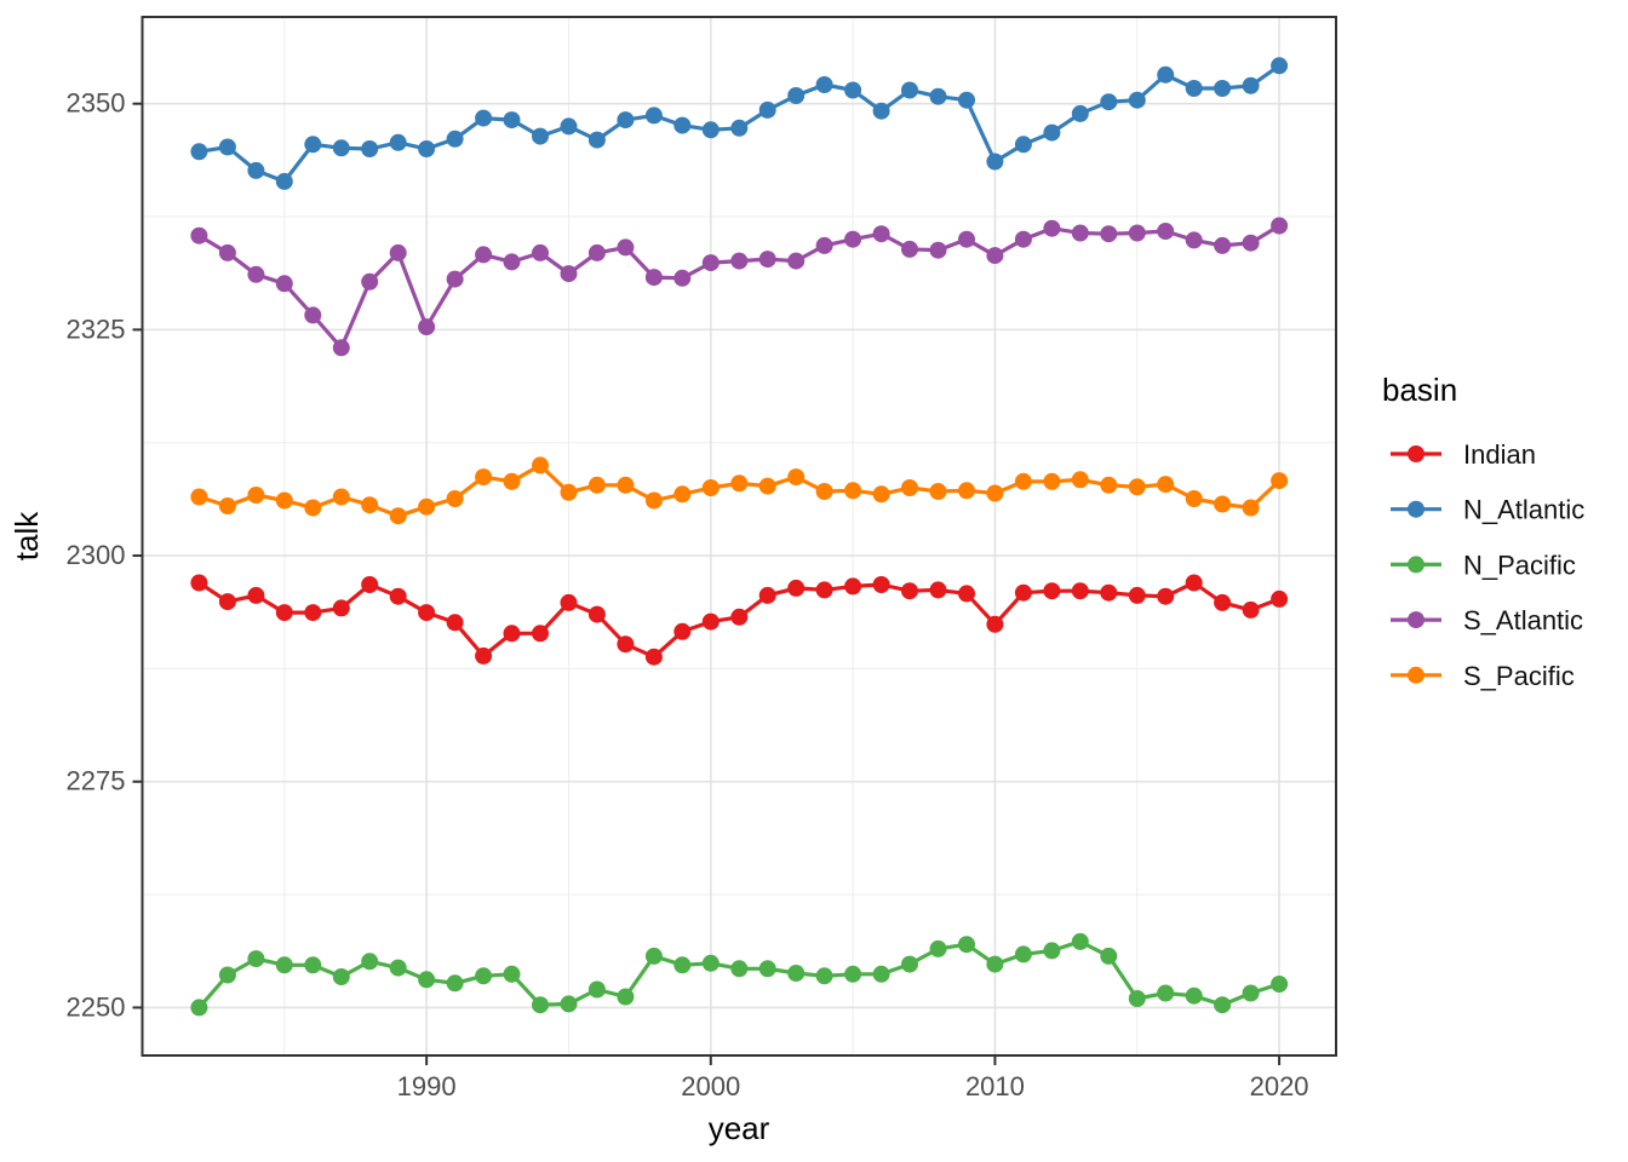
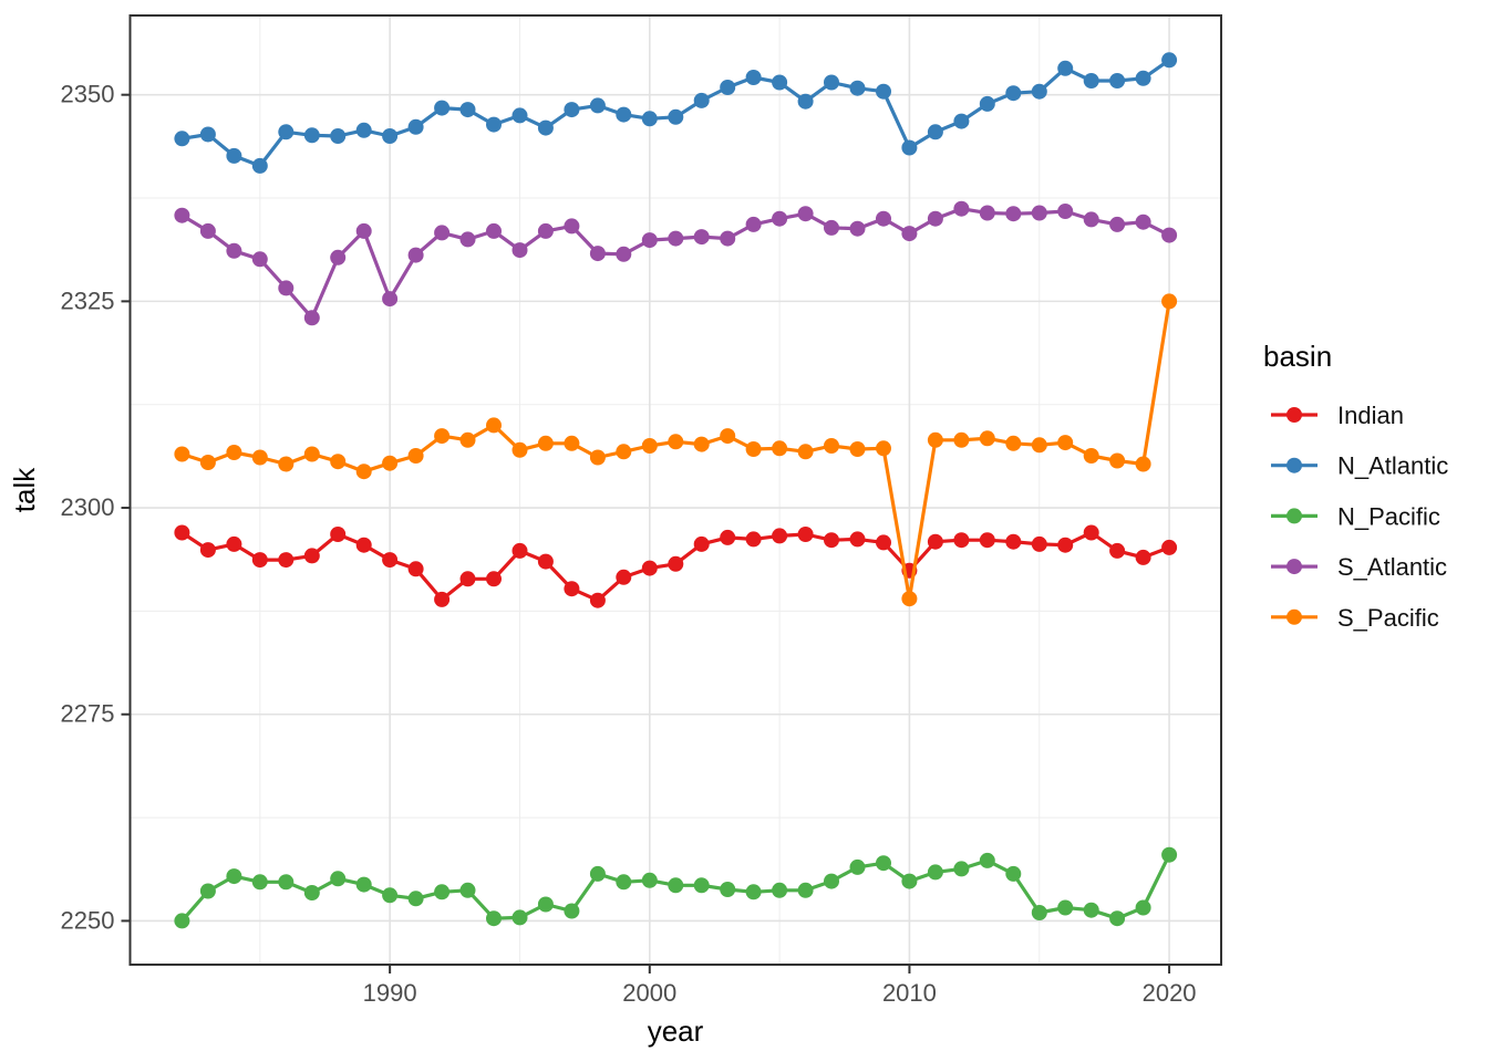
S_Pacific/2010: 2307 -> 2289
N_Pacific/2020: 2253 -> 2258
S_Atlantic/2020: 2336 -> 2333
S_Pacific/2020: 2308 -> 2325
